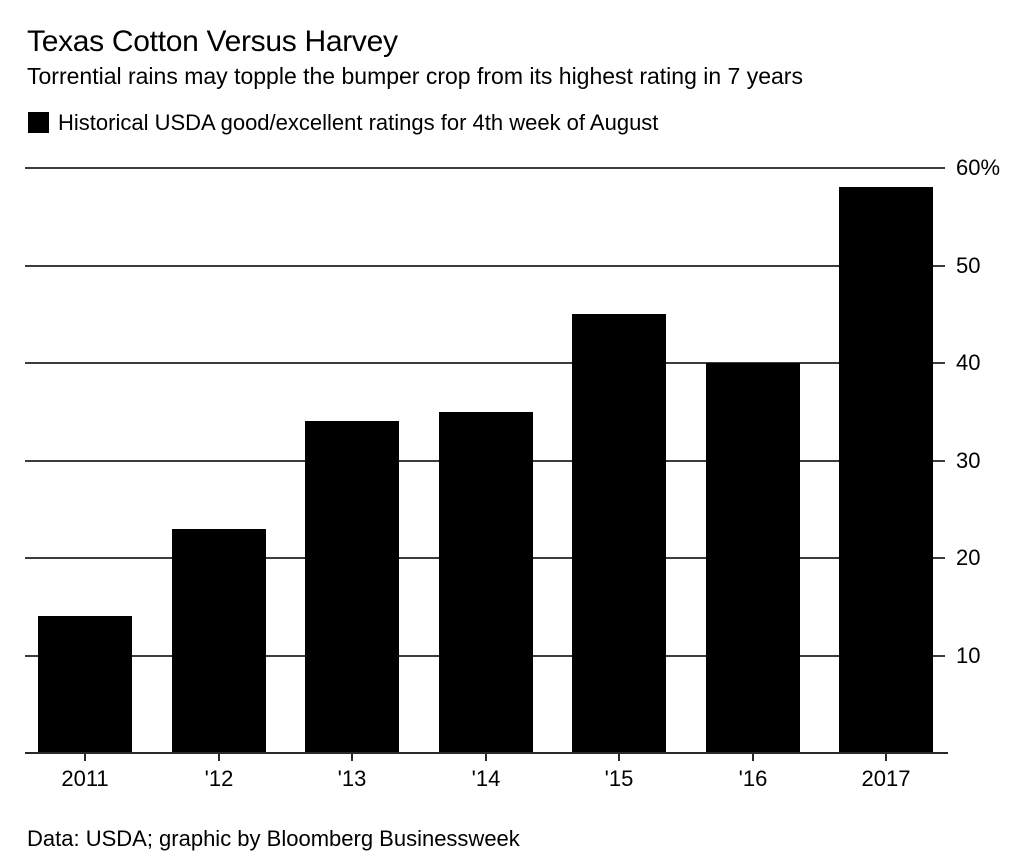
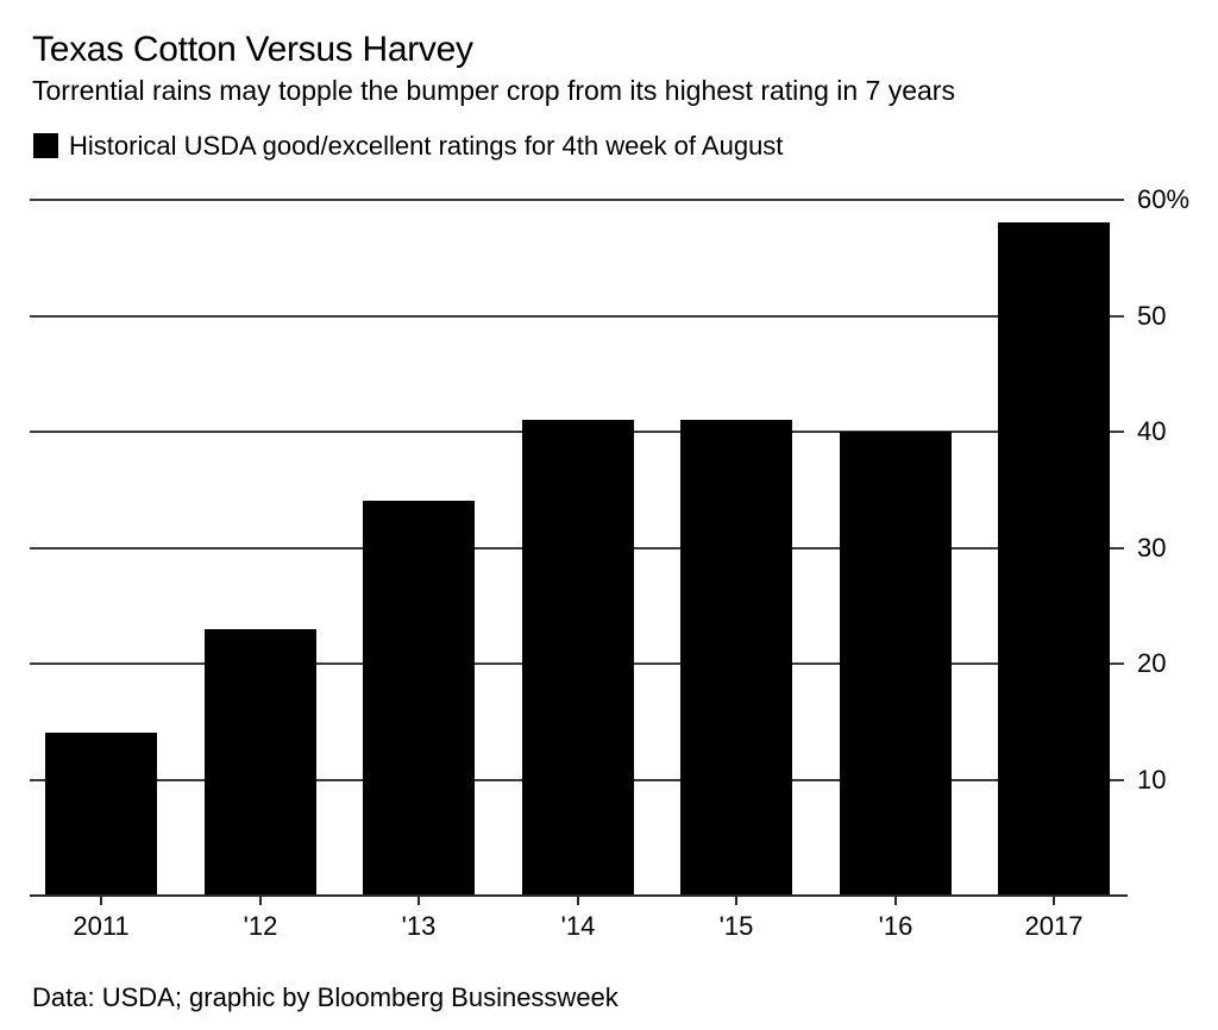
'14: 35% -> 41%
'15: 45% -> 41%
